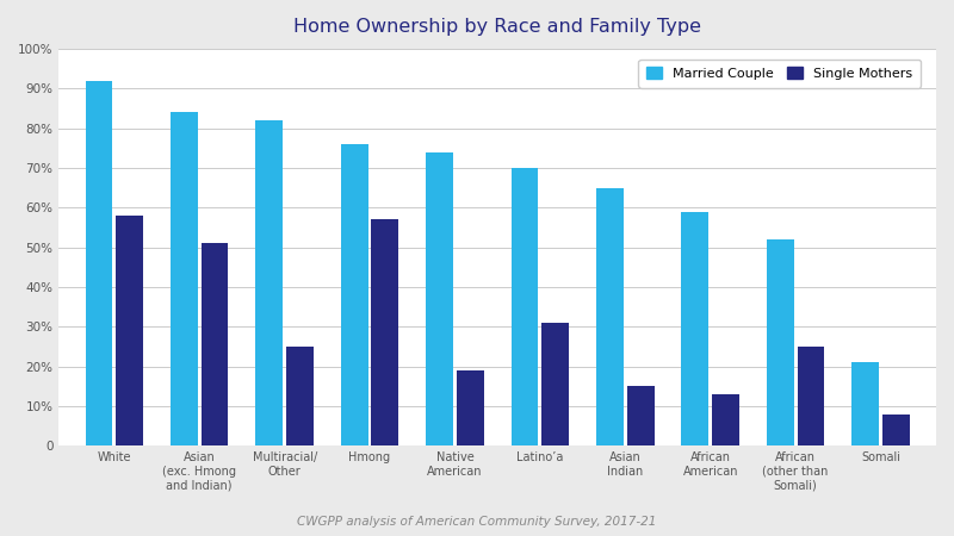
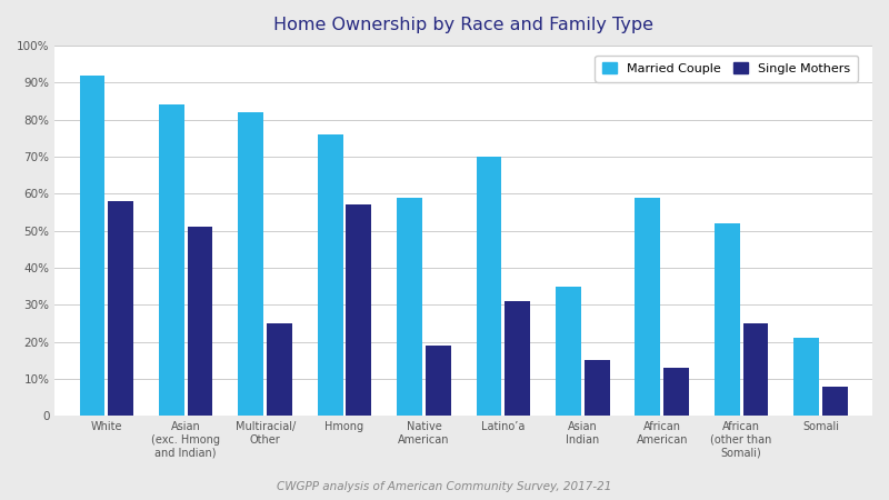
Married Couple/Native American: 74% -> 59%
Married Couple/Asian Indian: 65% -> 35%
